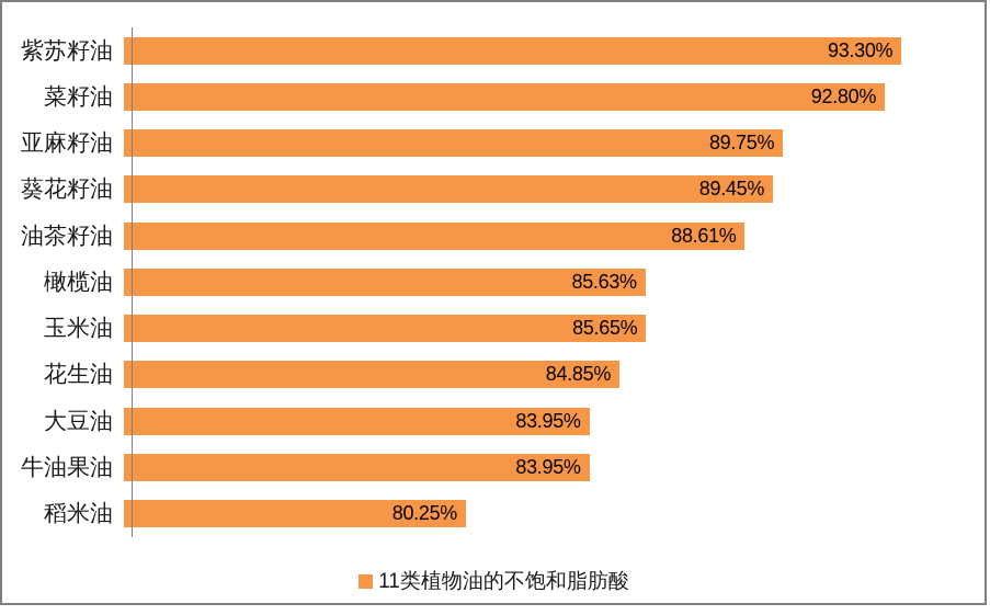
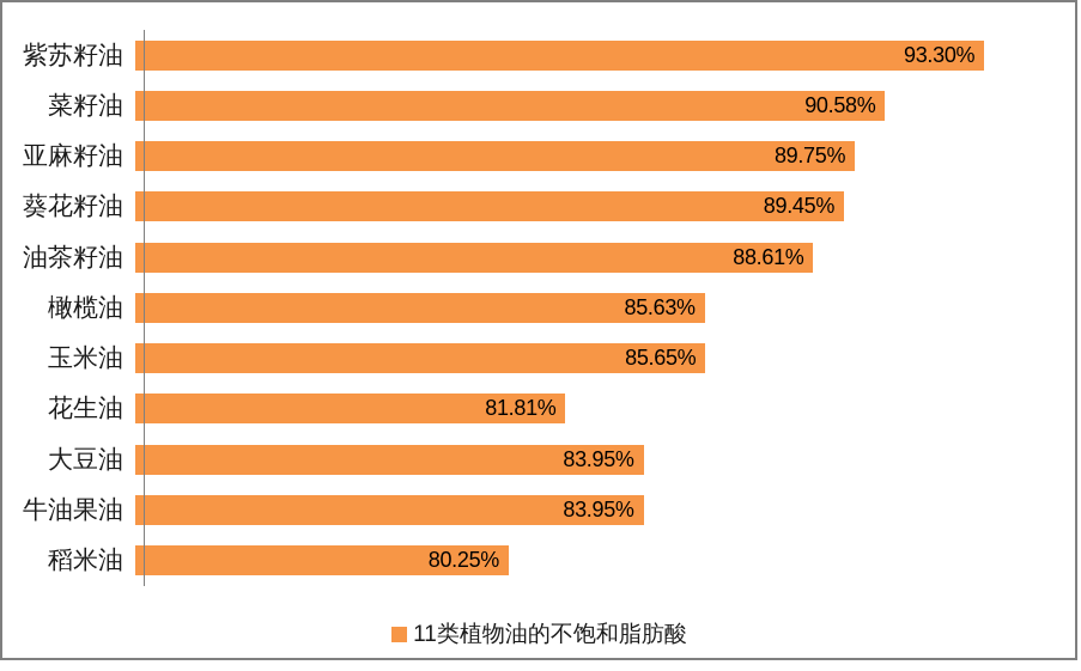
菜籽油: 92.80% -> 90.58%
花生油: 84.85% -> 81.81%
